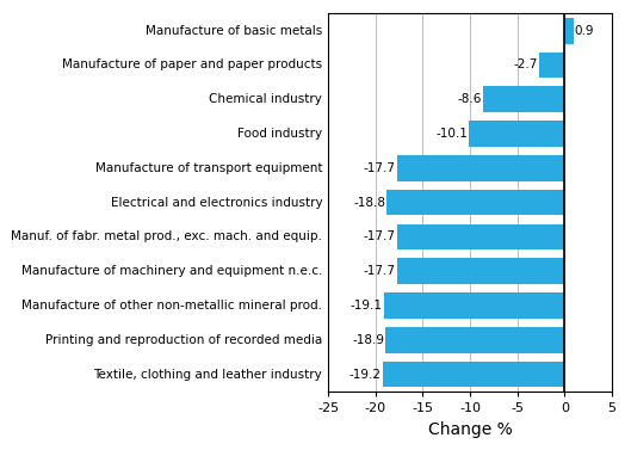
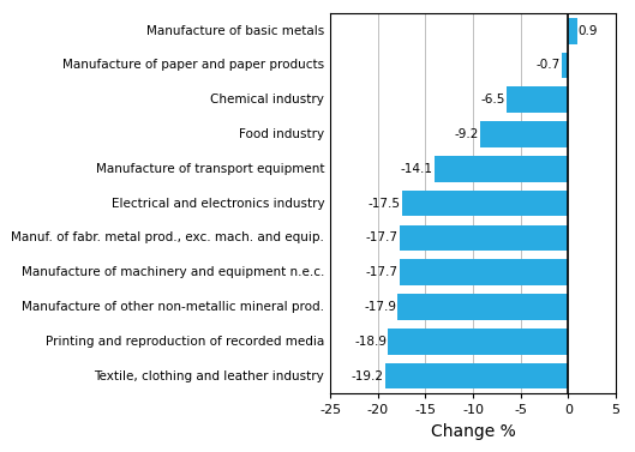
Manufacture of paper and paper products: -2.7 -> -0.7
Chemical industry: -8.6 -> -6.5
Food industry: -10.1 -> -9.2
Manufacture of transport equipment: -17.7 -> -14.1
Electrical and electronics industry: -18.8 -> -17.5
Manufacture of other non-metallic mineral prod.: -19.1 -> -17.9
